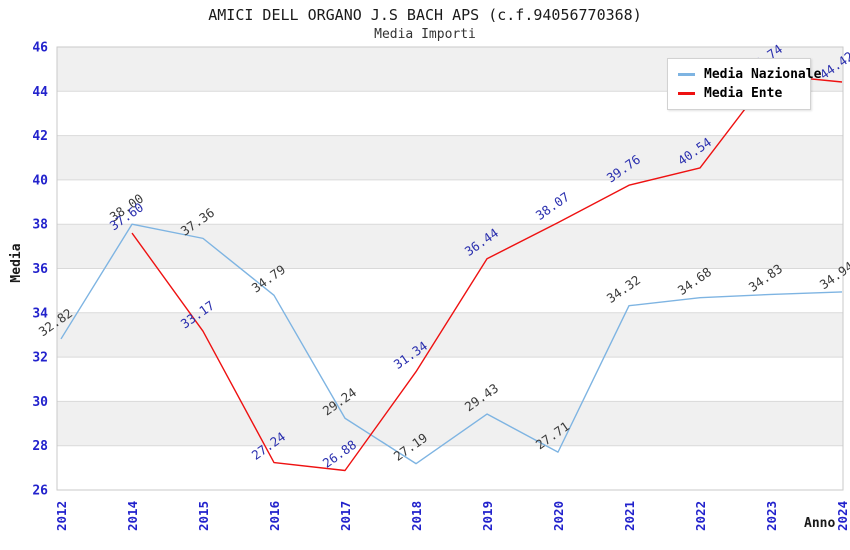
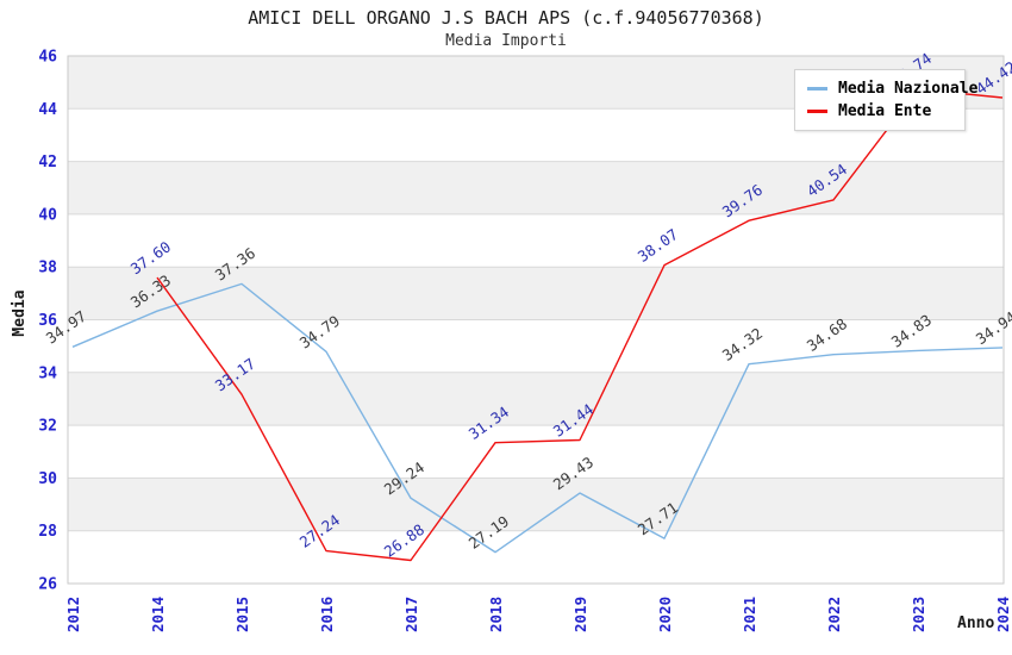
Media Nazionale/2012: 32.82 -> 34.97
Media Nazionale/2014: 38.00 -> 36.33
Media Ente/2019: 36.44 -> 31.44
